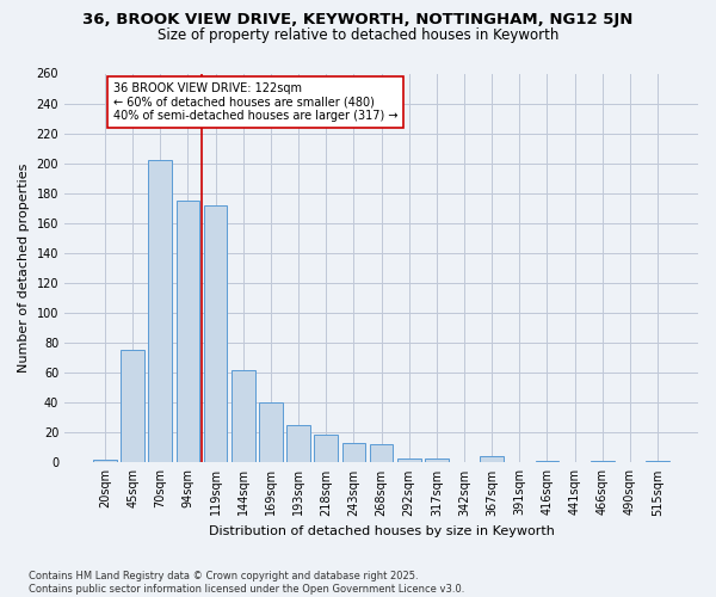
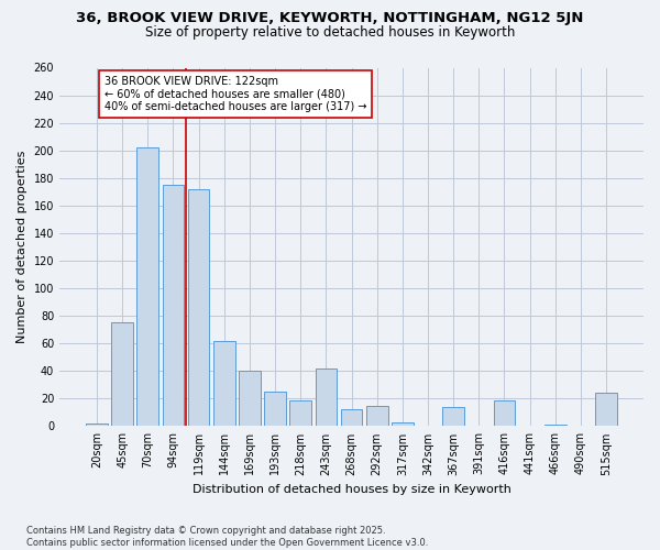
243sqm: 13 -> 42
292sqm: 3 -> 15
367sqm: 4 -> 14
416sqm: 1 -> 19
515sqm: 1 -> 24
